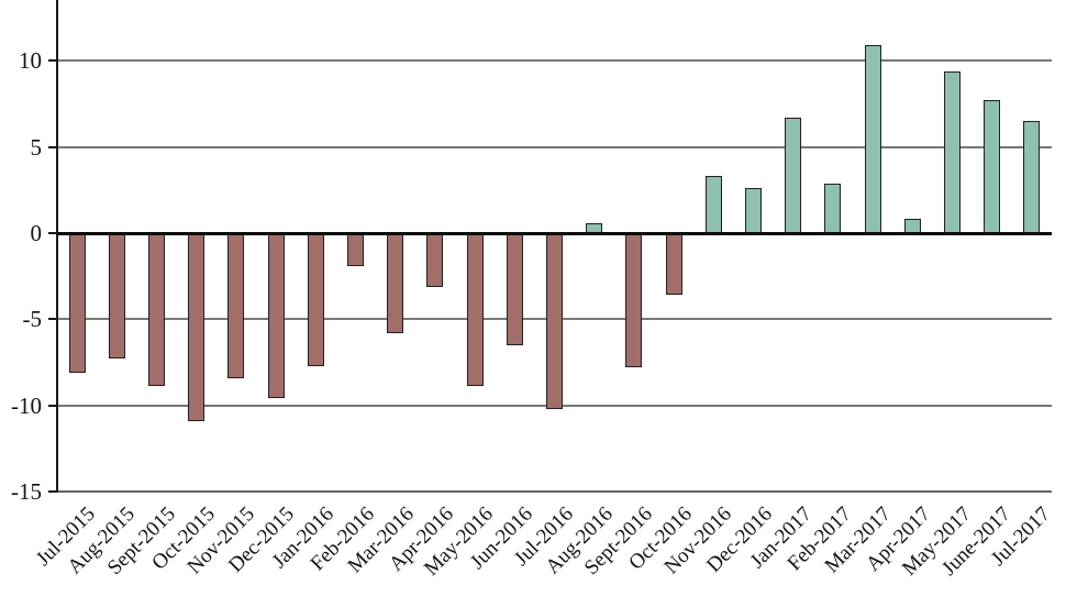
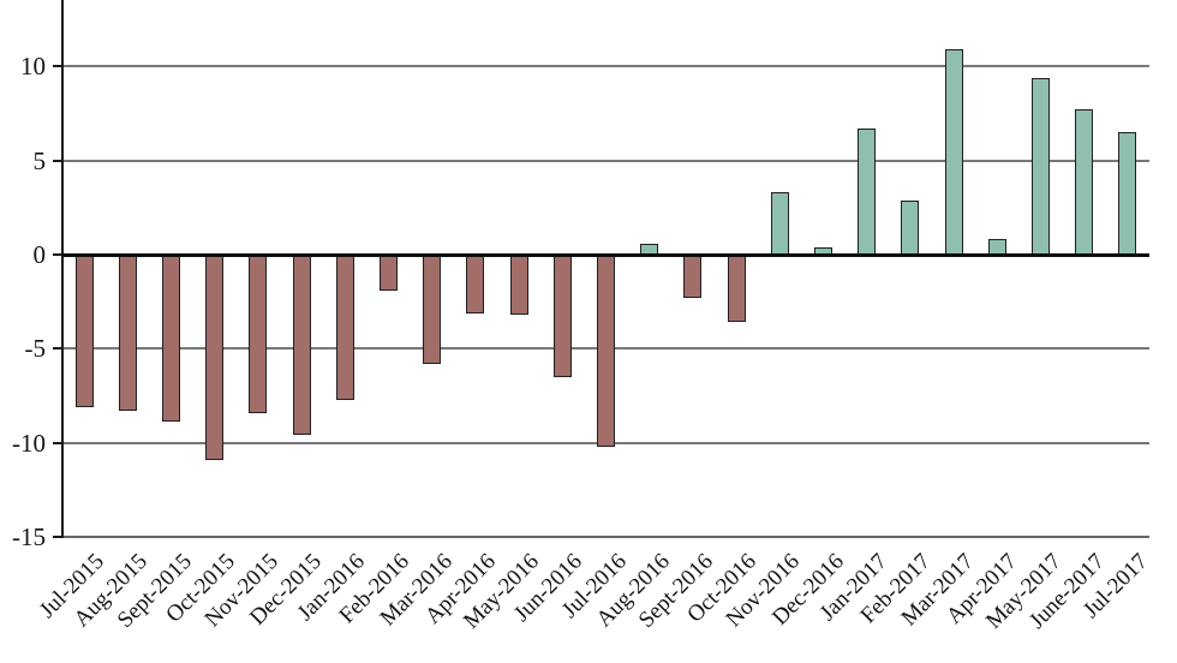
Aug-2015: -7.3 -> -8.3
May-2016: -8.9 -> -3.2
Sept-2016: -7.8 -> -2.3
Dec-2016: 2.6 -> 0.4
